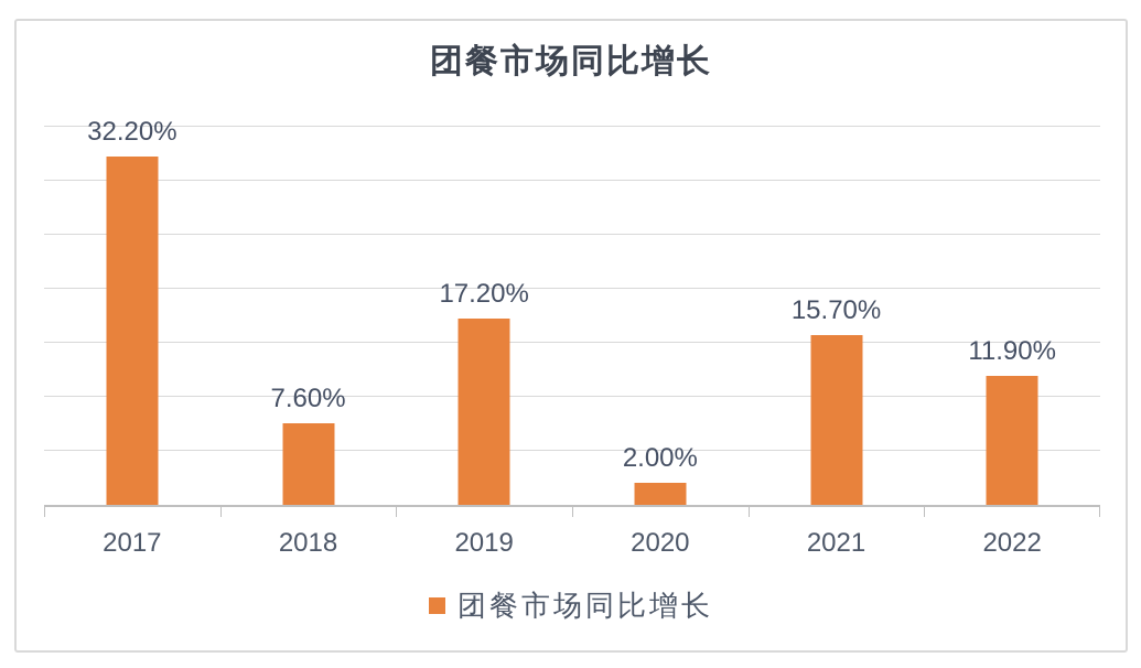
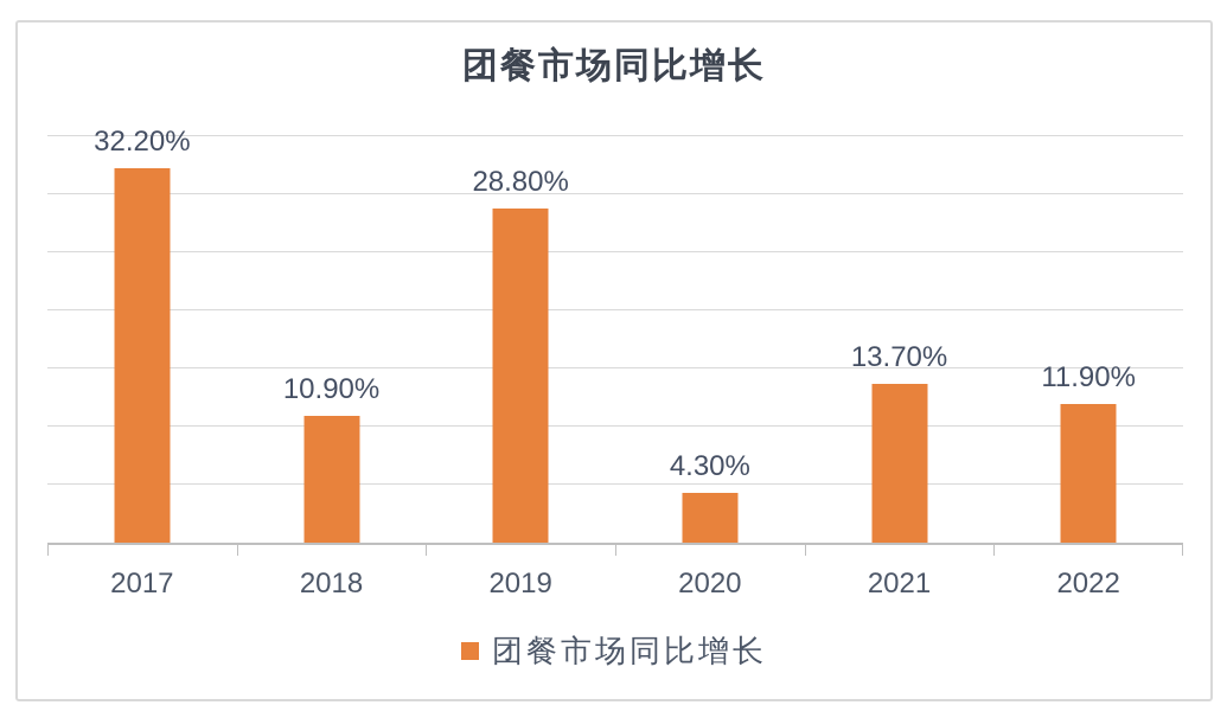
2018: 7.60% -> 10.90%
2019: 17.20% -> 28.80%
2020: 2.00% -> 4.30%
2021: 15.70% -> 13.70%
